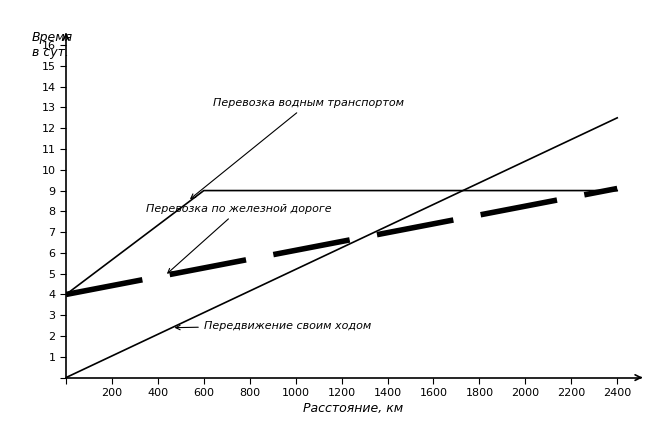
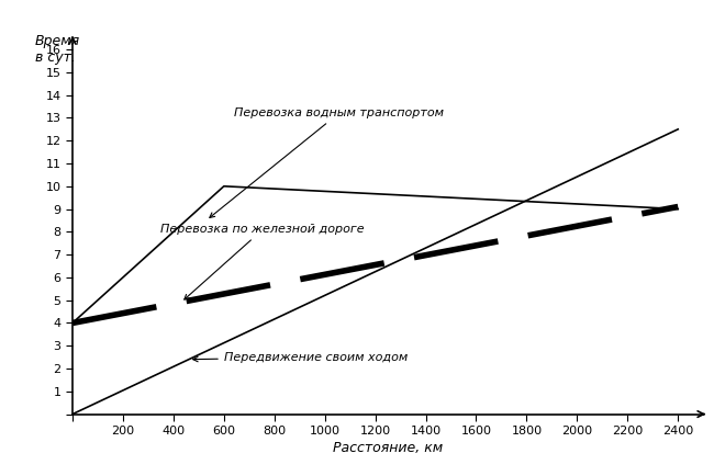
600: 9 -> 10
